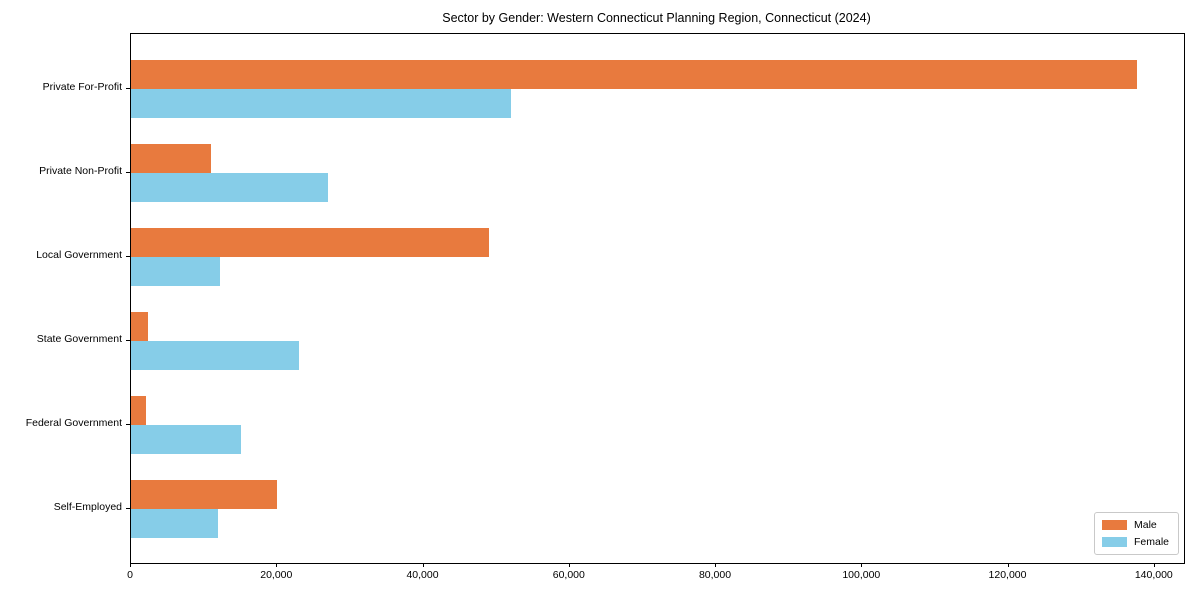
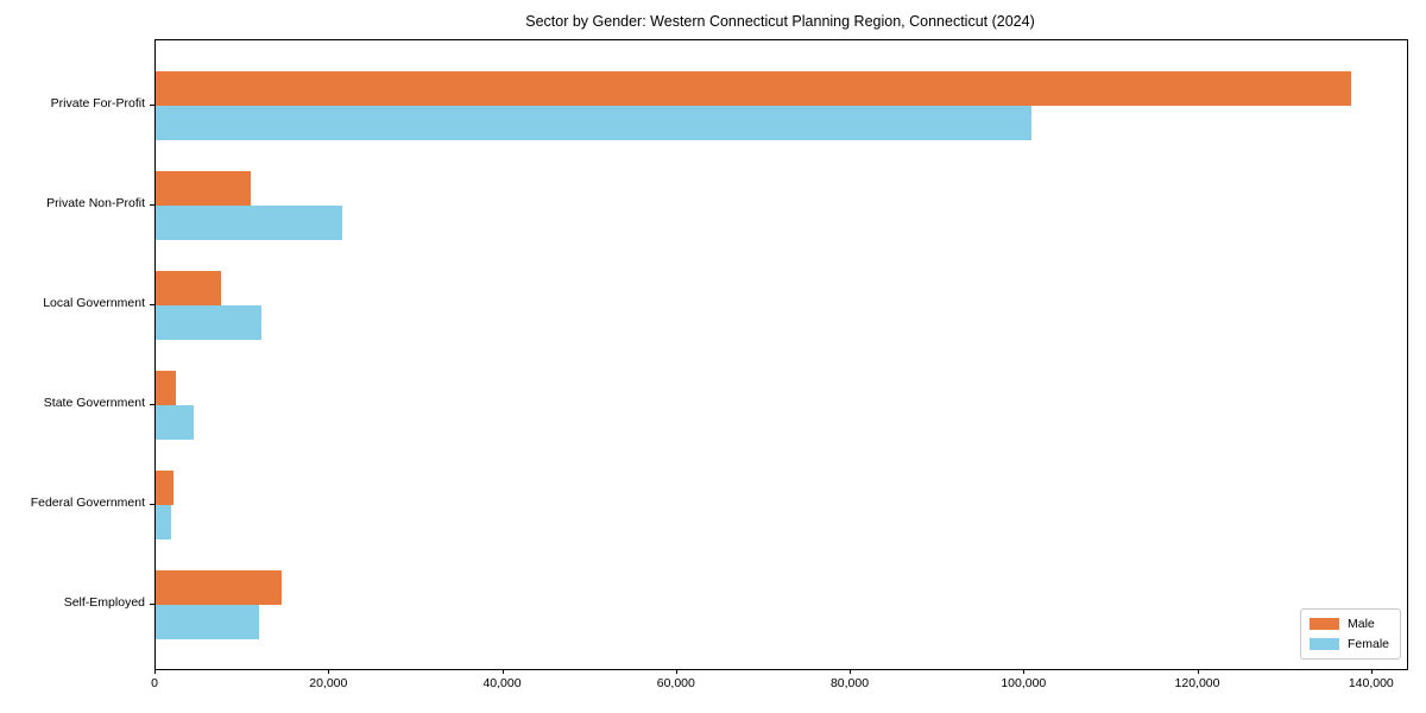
Female/Private For-Profit: 52000 -> 101000
Female/Private Non-Profit: 27000 -> 21000
Male/Local Government: 49000 -> 8000
Female/State Government: 23000 -> 4000
Female/Federal Government: 15000 -> 2000
Male/Self-Employed: 20000 -> 14000
